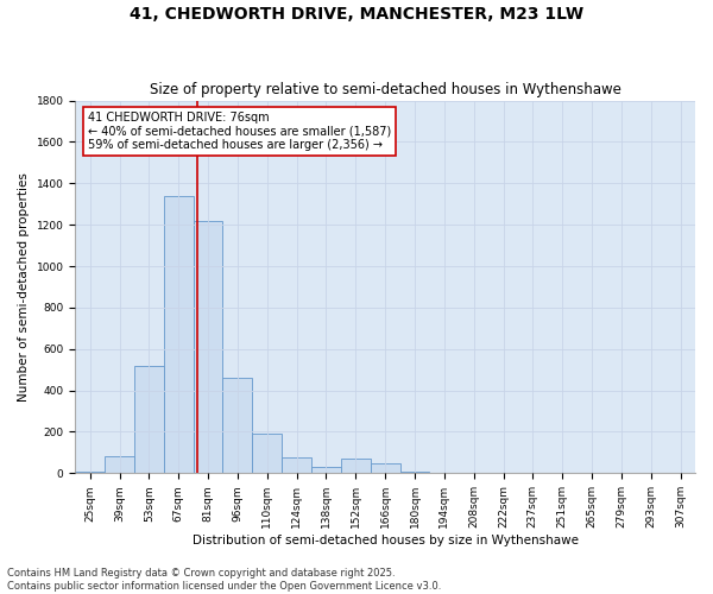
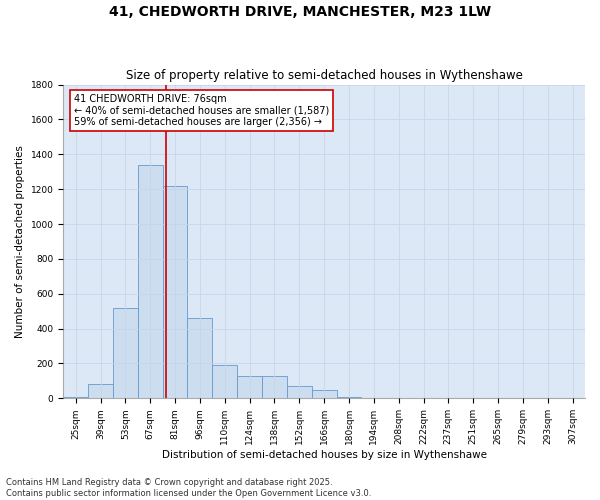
124sqm: 80 -> 130
138sqm: 30 -> 130
